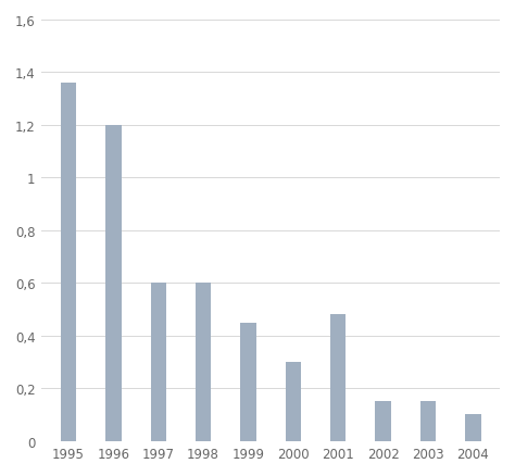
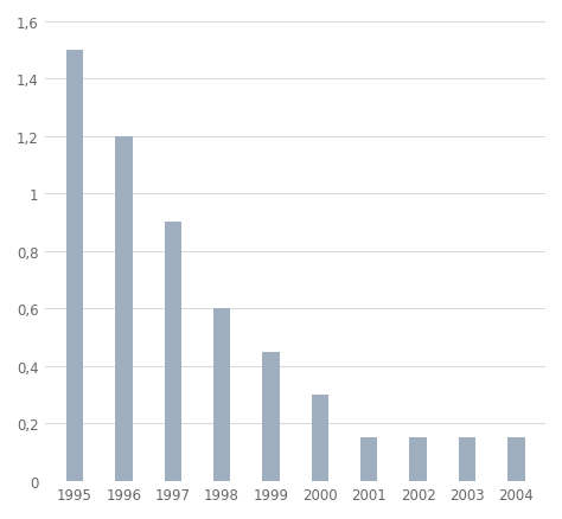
1995: 1,36 -> 1,50
1997: 0,60 -> 0,90
2001: 0,48 -> 0,15
2004: 0,10 -> 0,15
